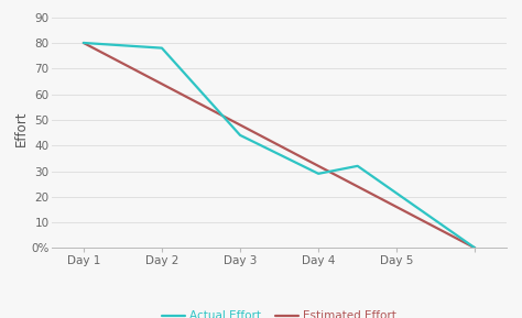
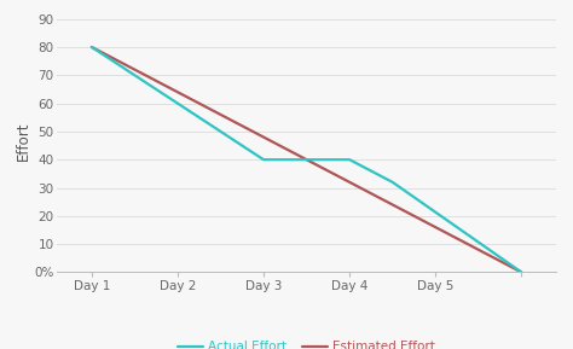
Day 2: 78 -> 60
Day 3: 44 -> 40
Day 4: 29 -> 40
